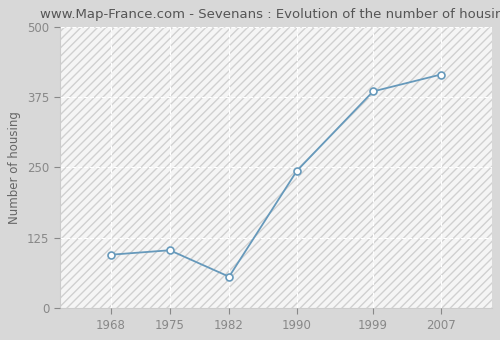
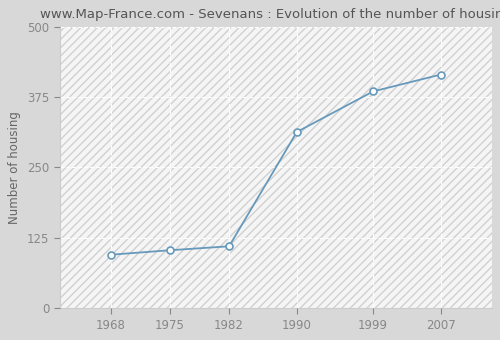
1982: 56 -> 110
1990: 244 -> 313
